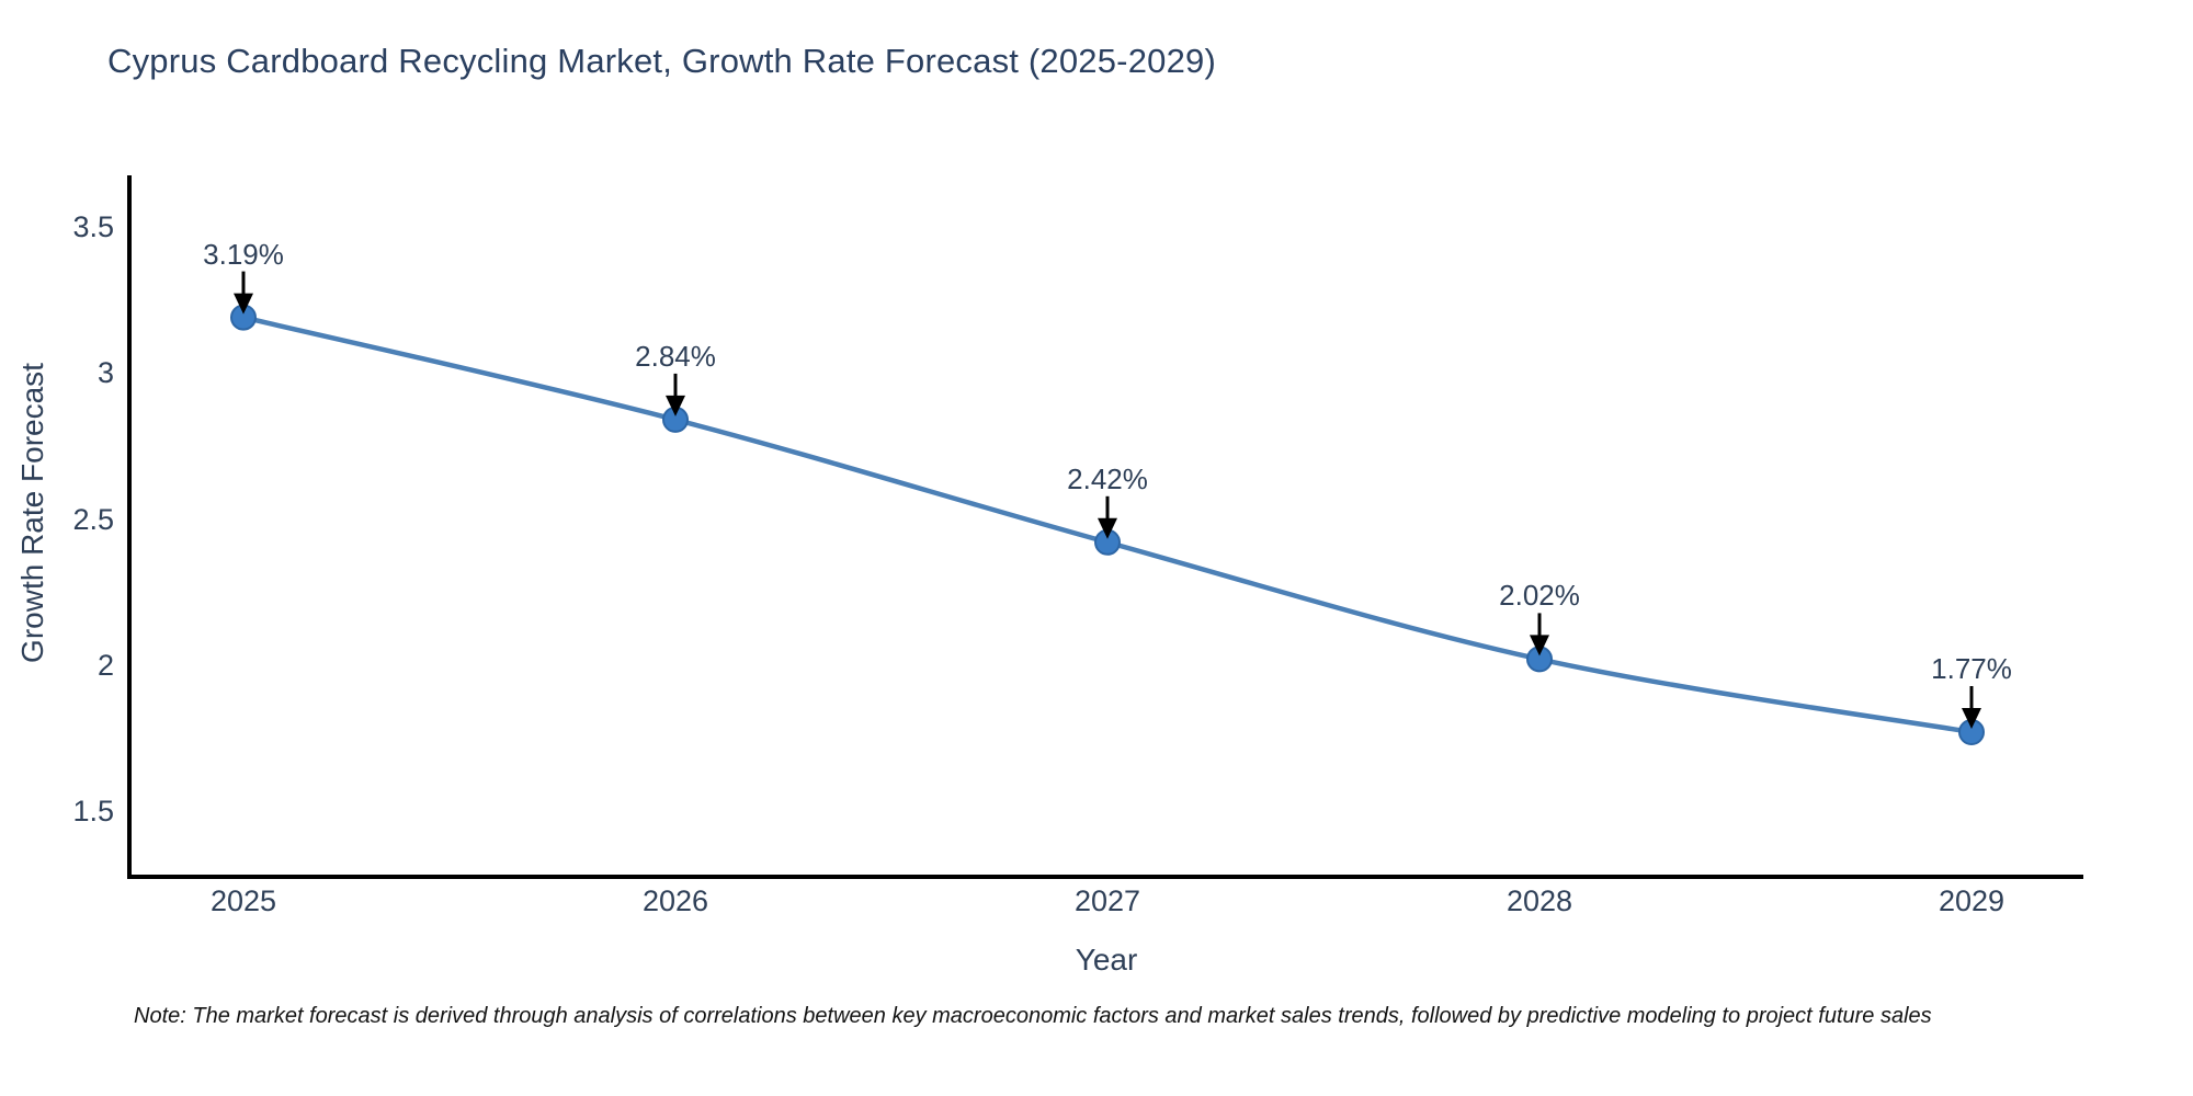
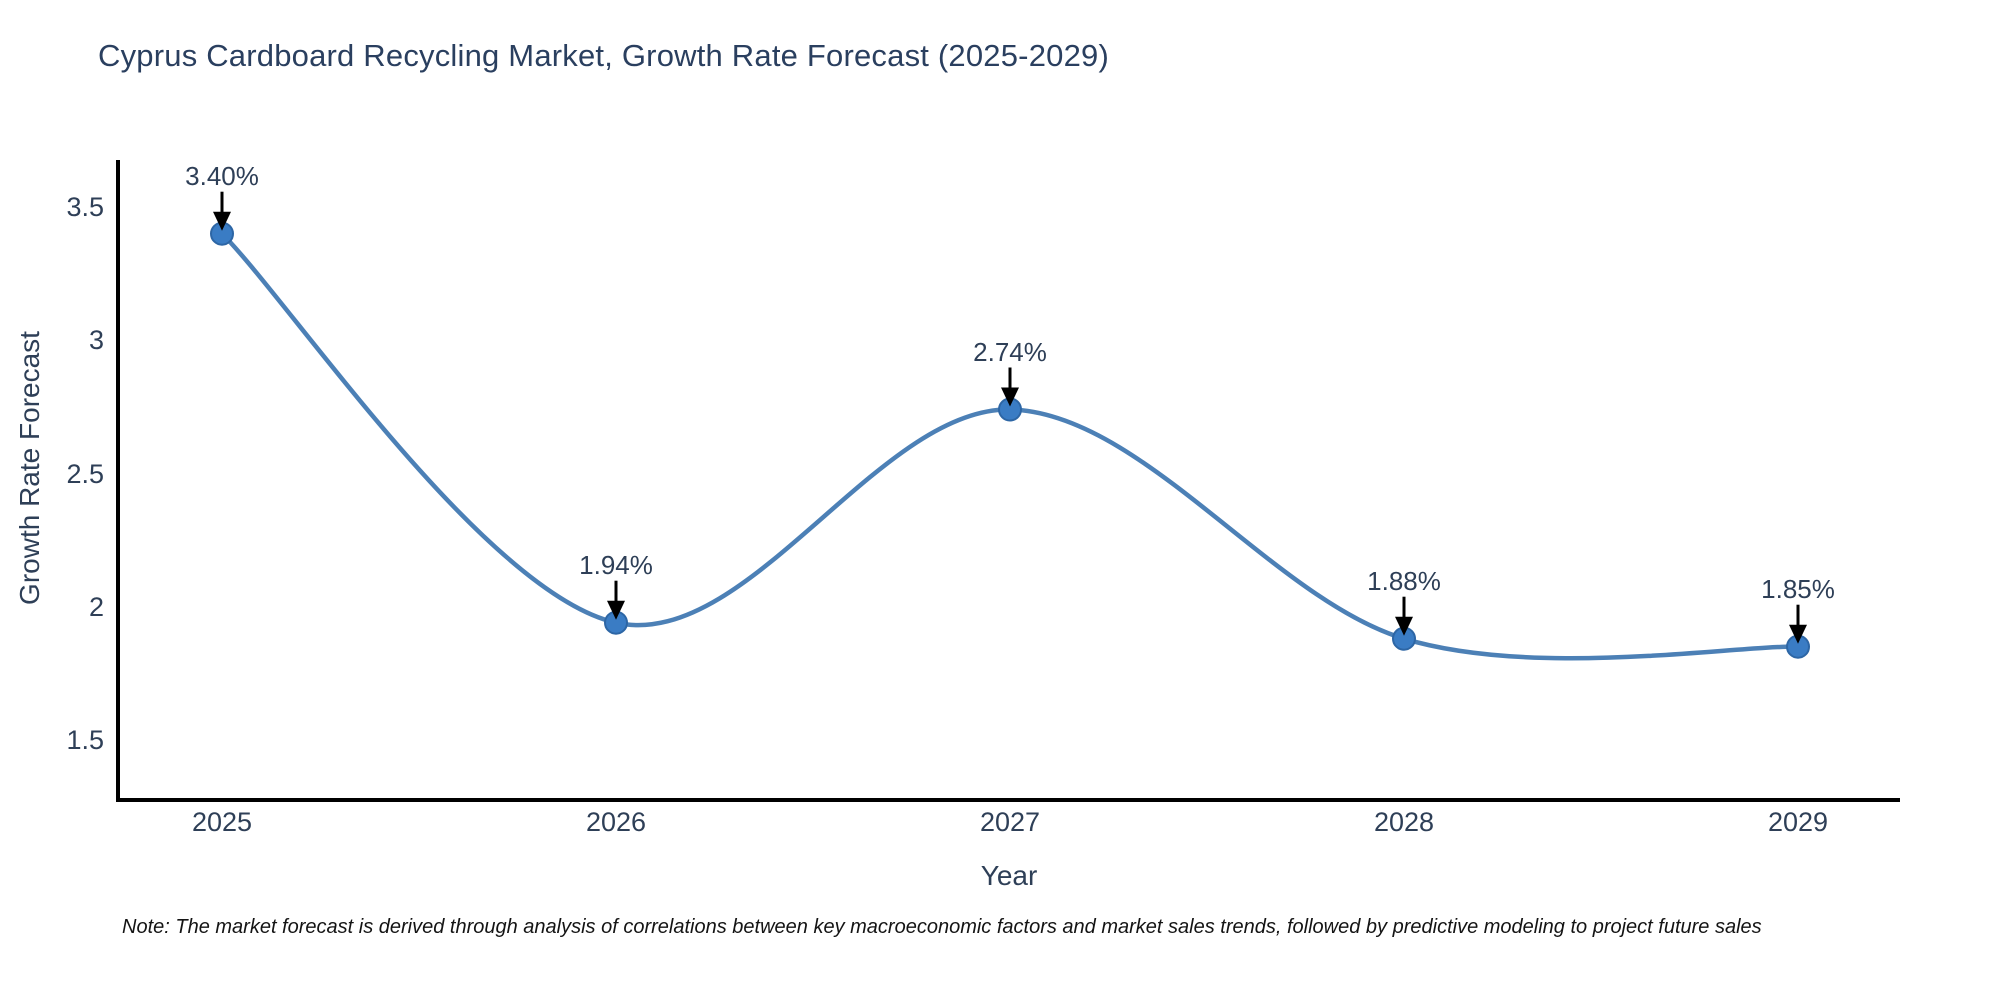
2025: 3.19% -> 3.40%
2026: 2.84% -> 1.94%
2027: 2.42% -> 2.74%
2028: 2.02% -> 1.88%
2029: 1.77% -> 1.85%
